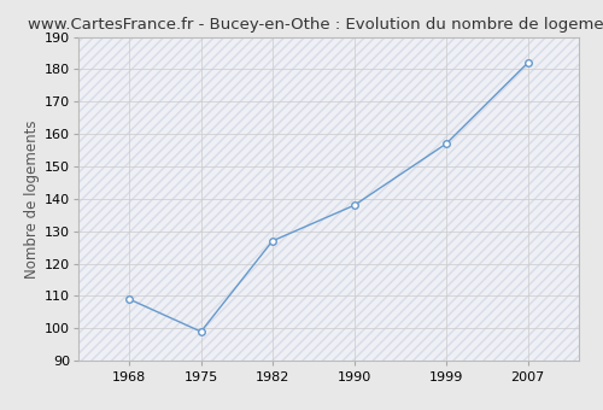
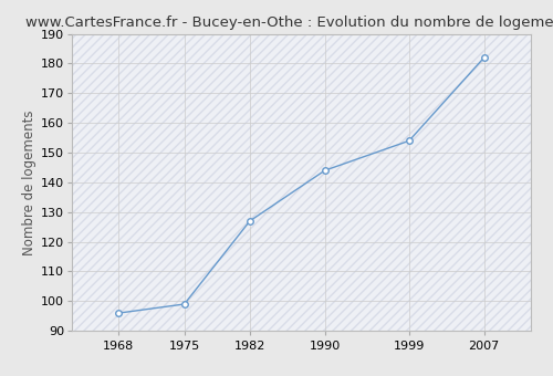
1968: 109 -> 96
1990: 138 -> 144
1999: 157 -> 154
